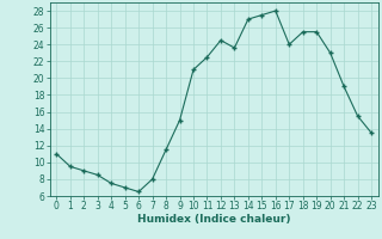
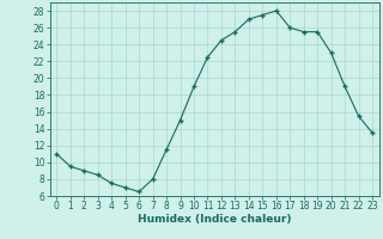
10: 21.0 -> 19.0
13: 23.6 -> 25.5
17: 24.0 -> 26.0
